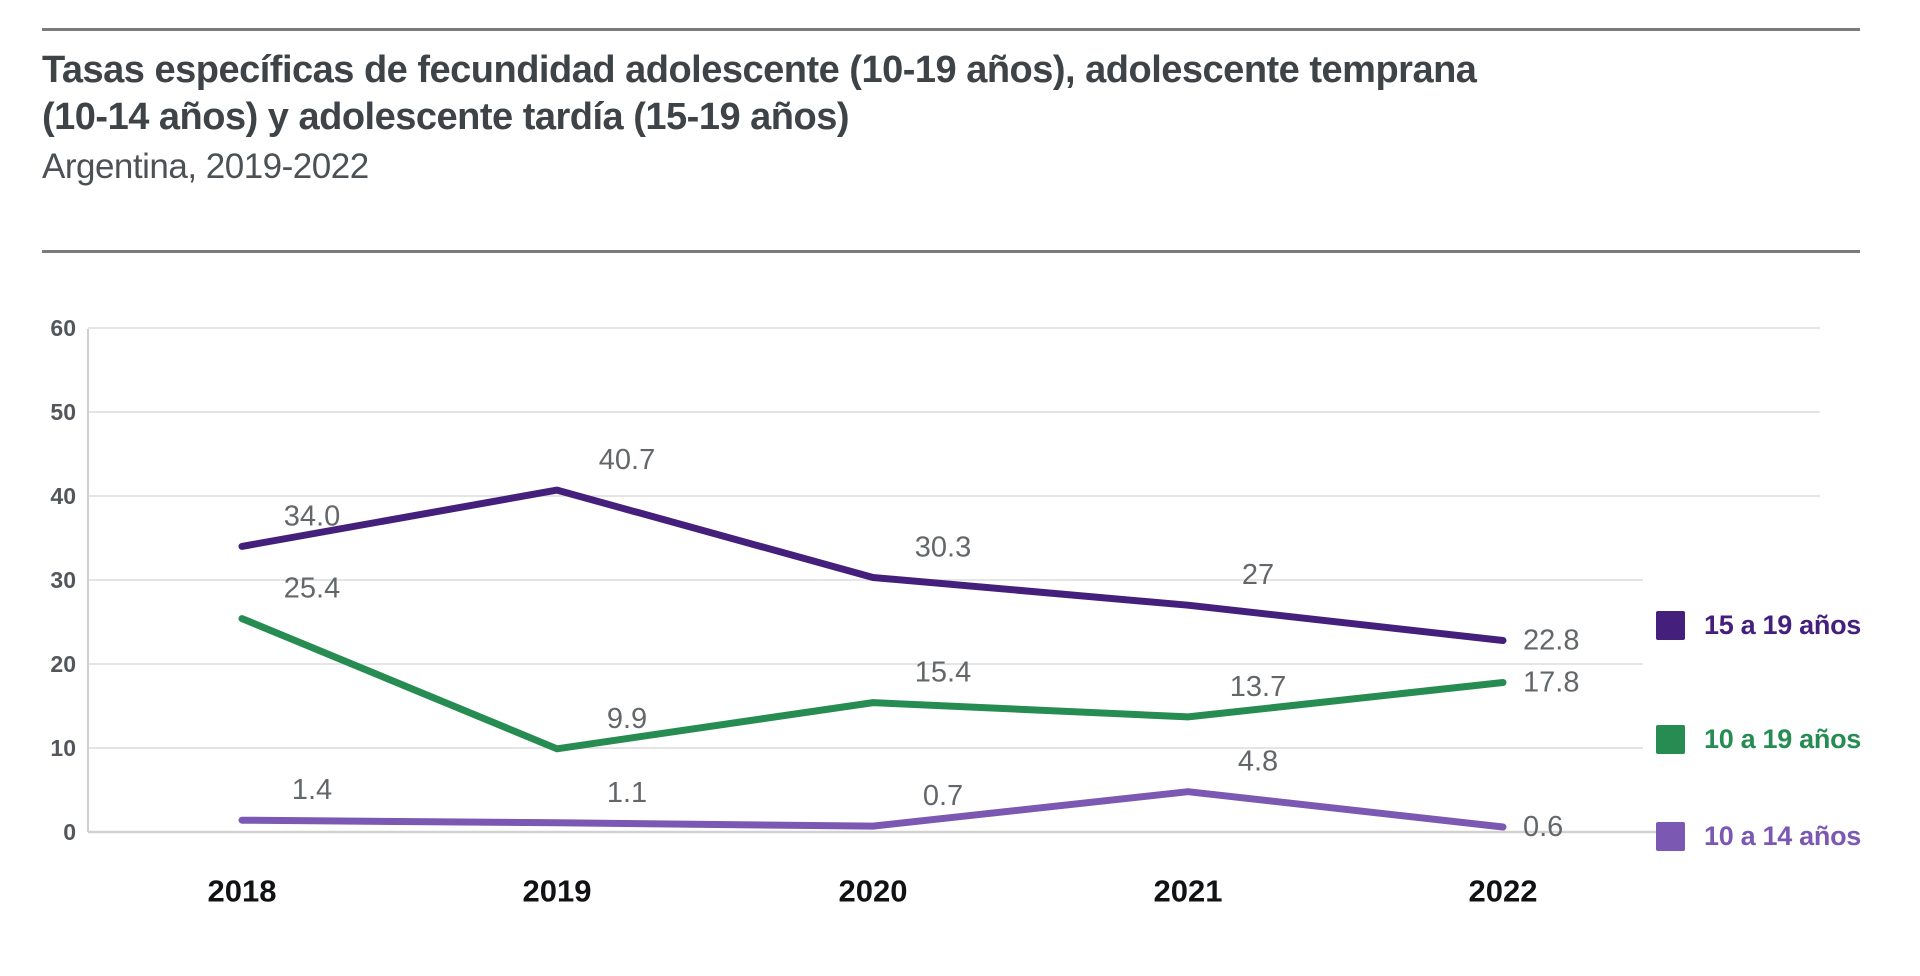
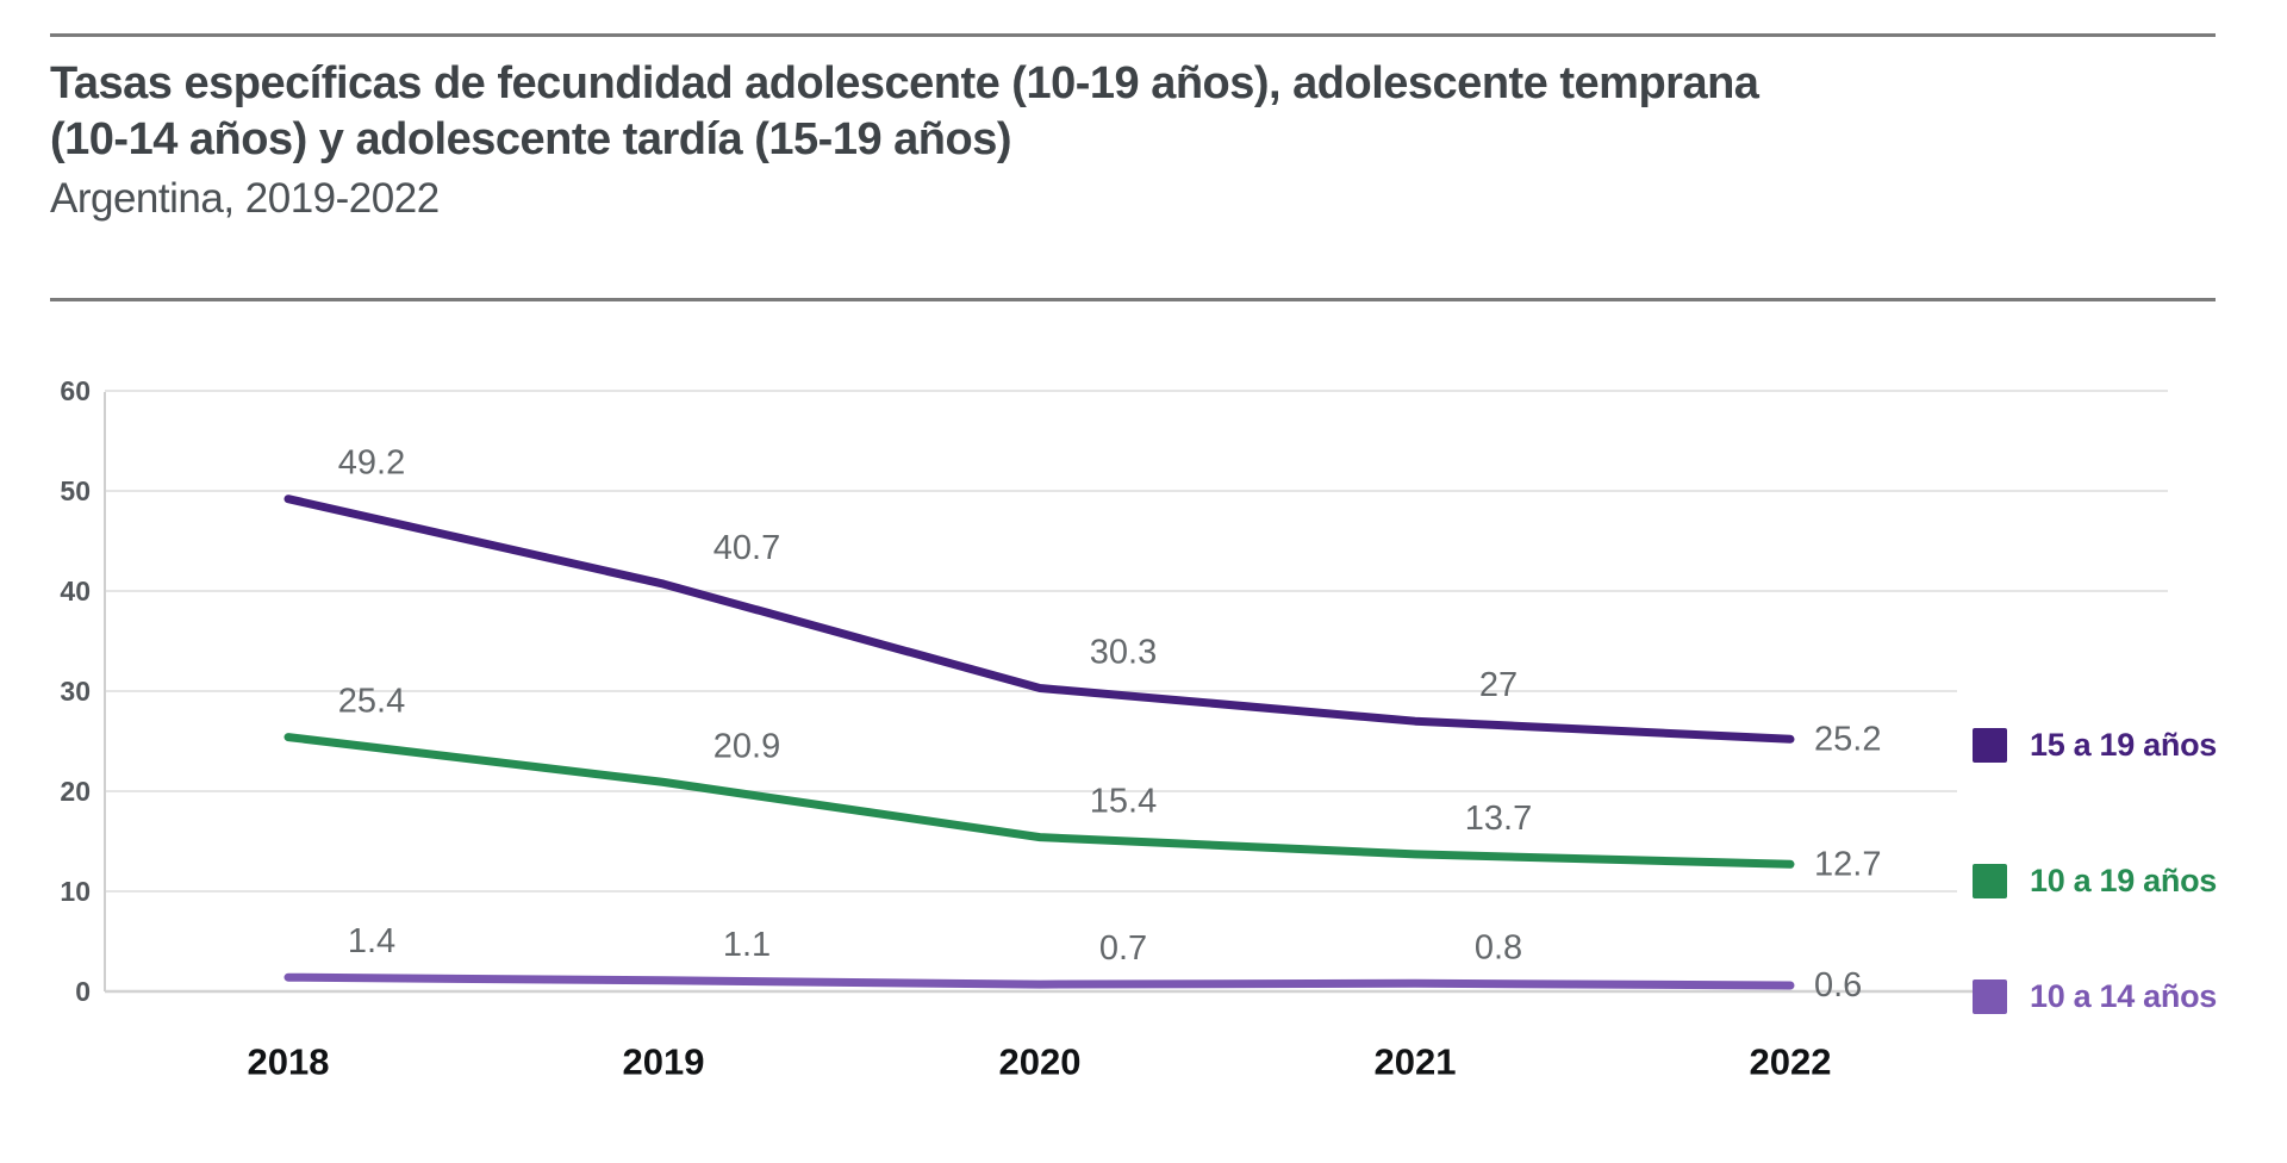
15 a 19 años/2018: 34.0 -> 49.2
10 a 19 años/2019: 9.9 -> 20.9
10 a 14 años/2021: 4.8 -> 0.8
15 a 19 años/2022: 22.8 -> 25.2
10 a 19 años/2022: 17.8 -> 12.7
